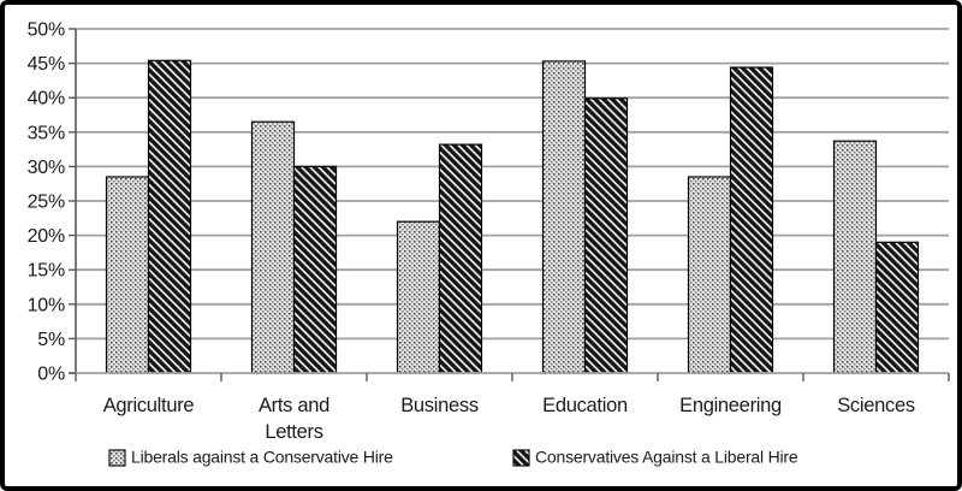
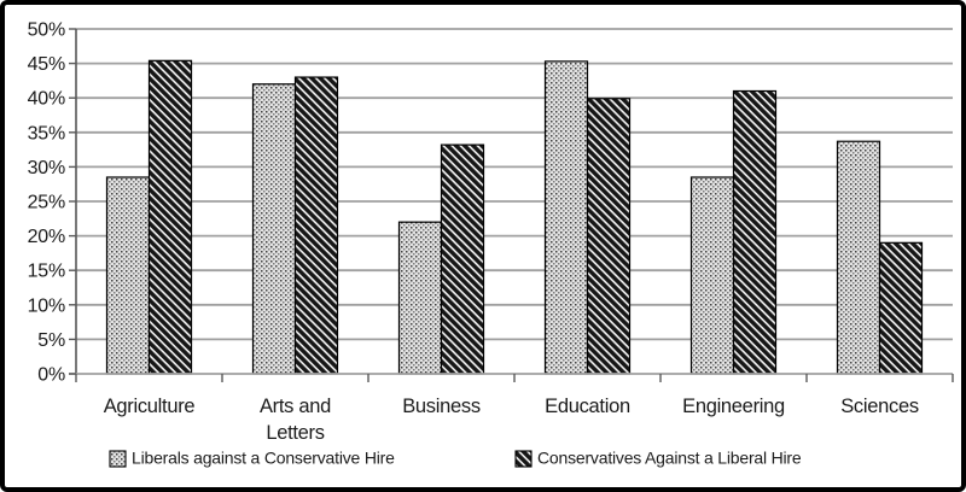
Liberals against a Conservative Hire/Arts and Letters: 36% -> 42%
Conservatives Against a Liberal Hire/Arts and Letters: 30% -> 43%
Conservatives Against a Liberal Hire/Engineering: 44% -> 41%
